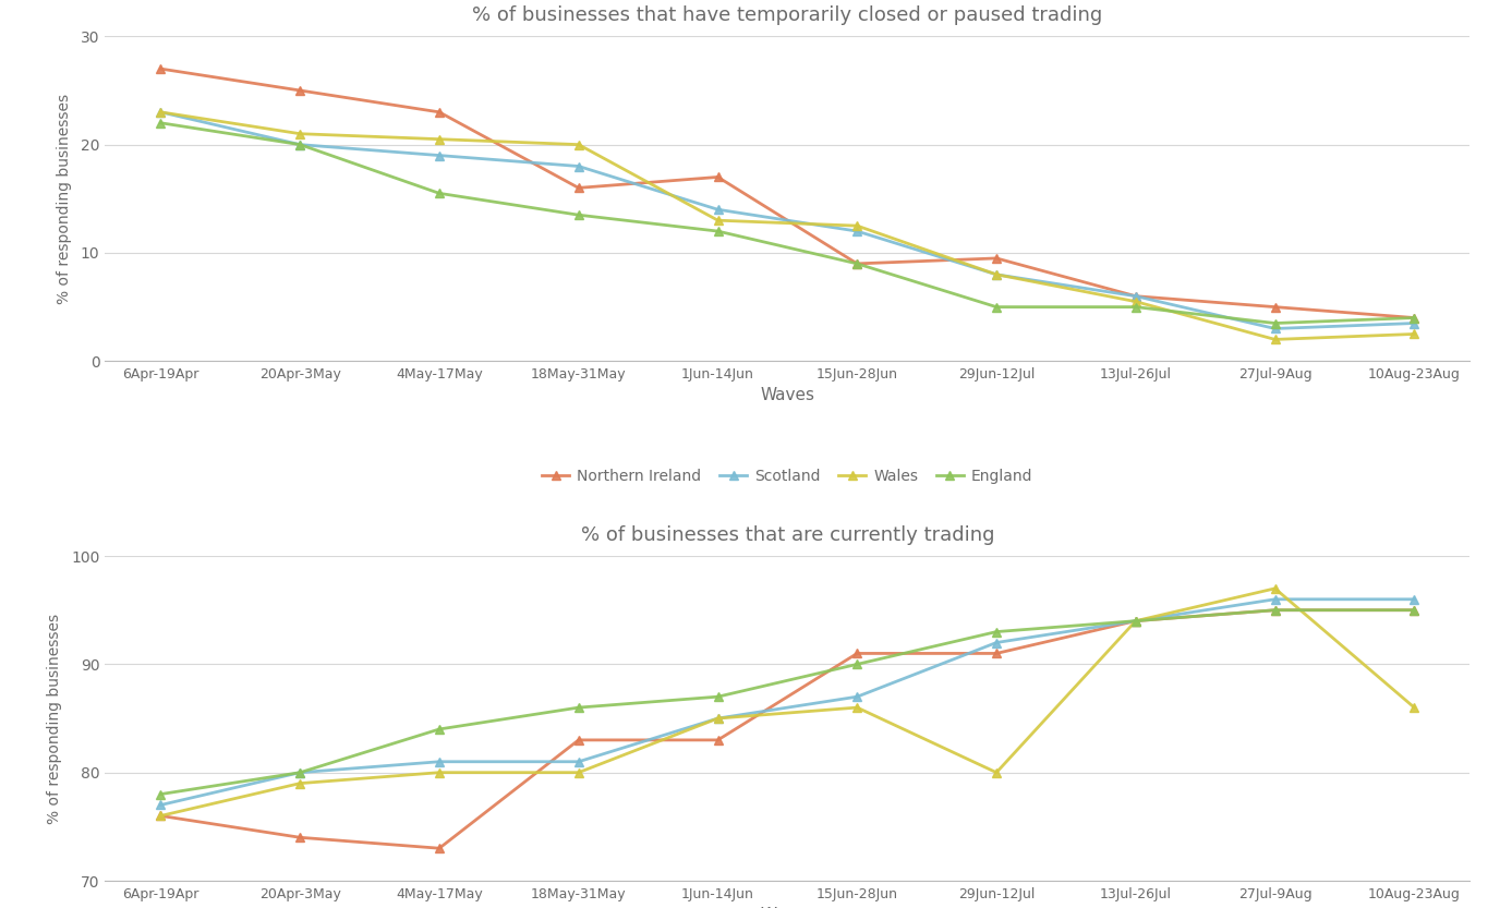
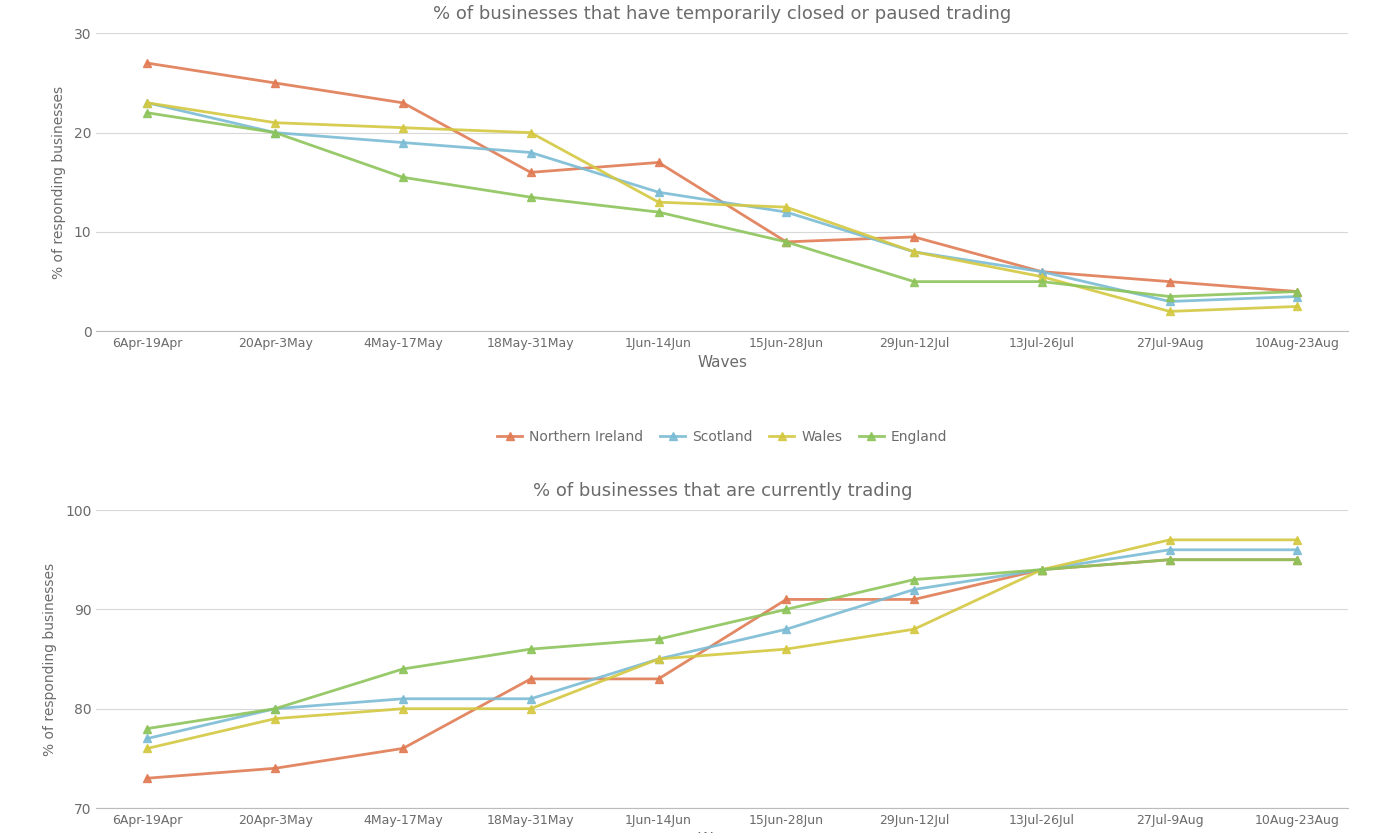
% of businesses that are currently trading/Northern Ireland/6Apr-19Apr: 76 -> 73
% of businesses that are currently trading/Northern Ireland/4May-17May: 73 -> 76
% of businesses that are currently trading/Scotland/15Jun-28Jun: 87 -> 88
% of businesses that are currently trading/Wales/29Jun-12Jul: 80 -> 88
% of businesses that are currently trading/Wales/10Aug-23Aug: 86 -> 97
